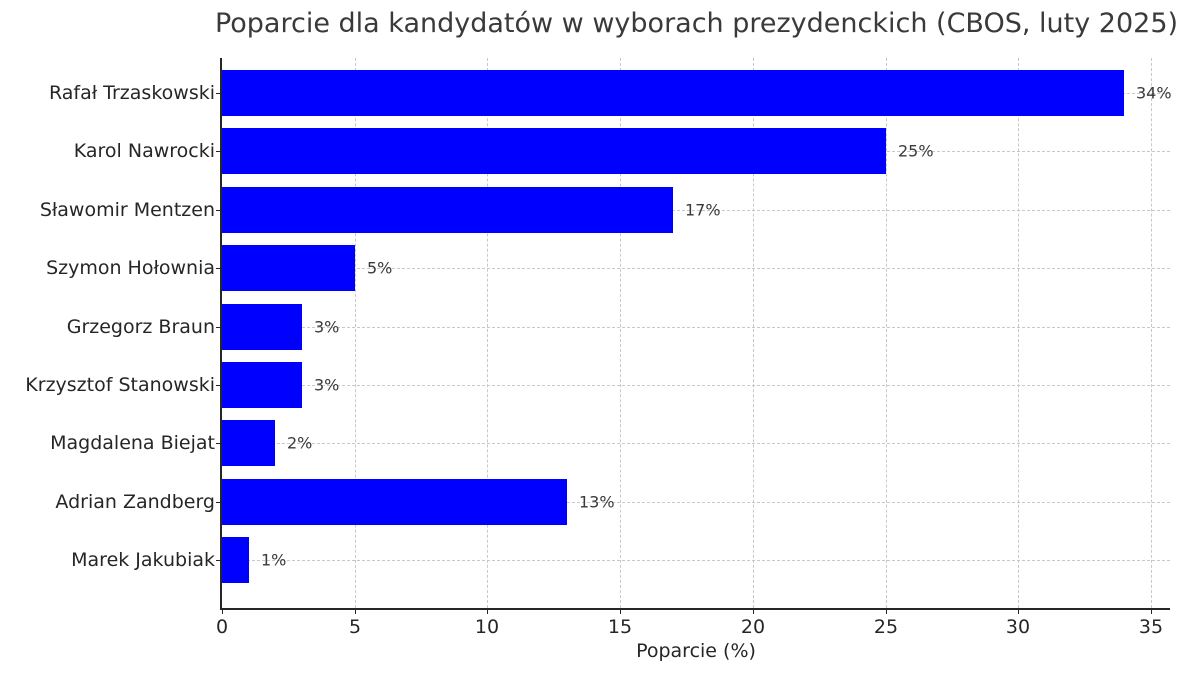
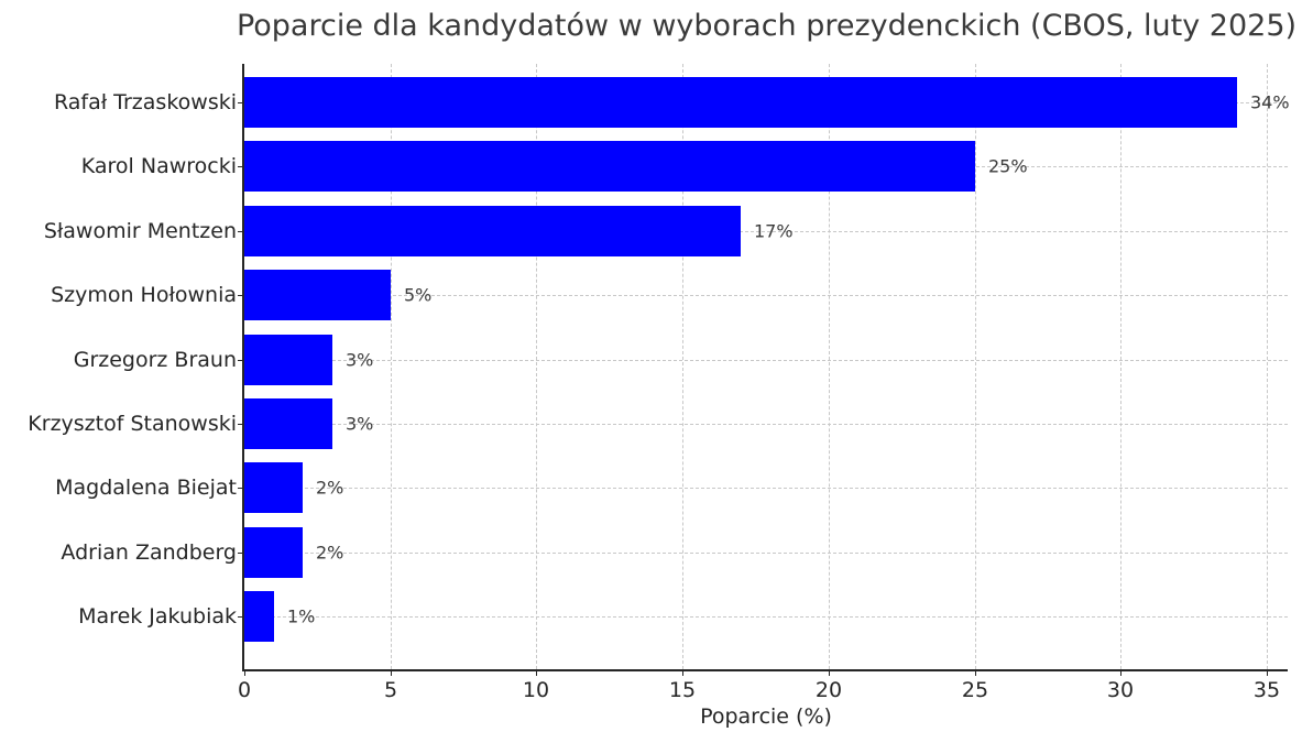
Adrian Zandberg: 13% -> 2%
